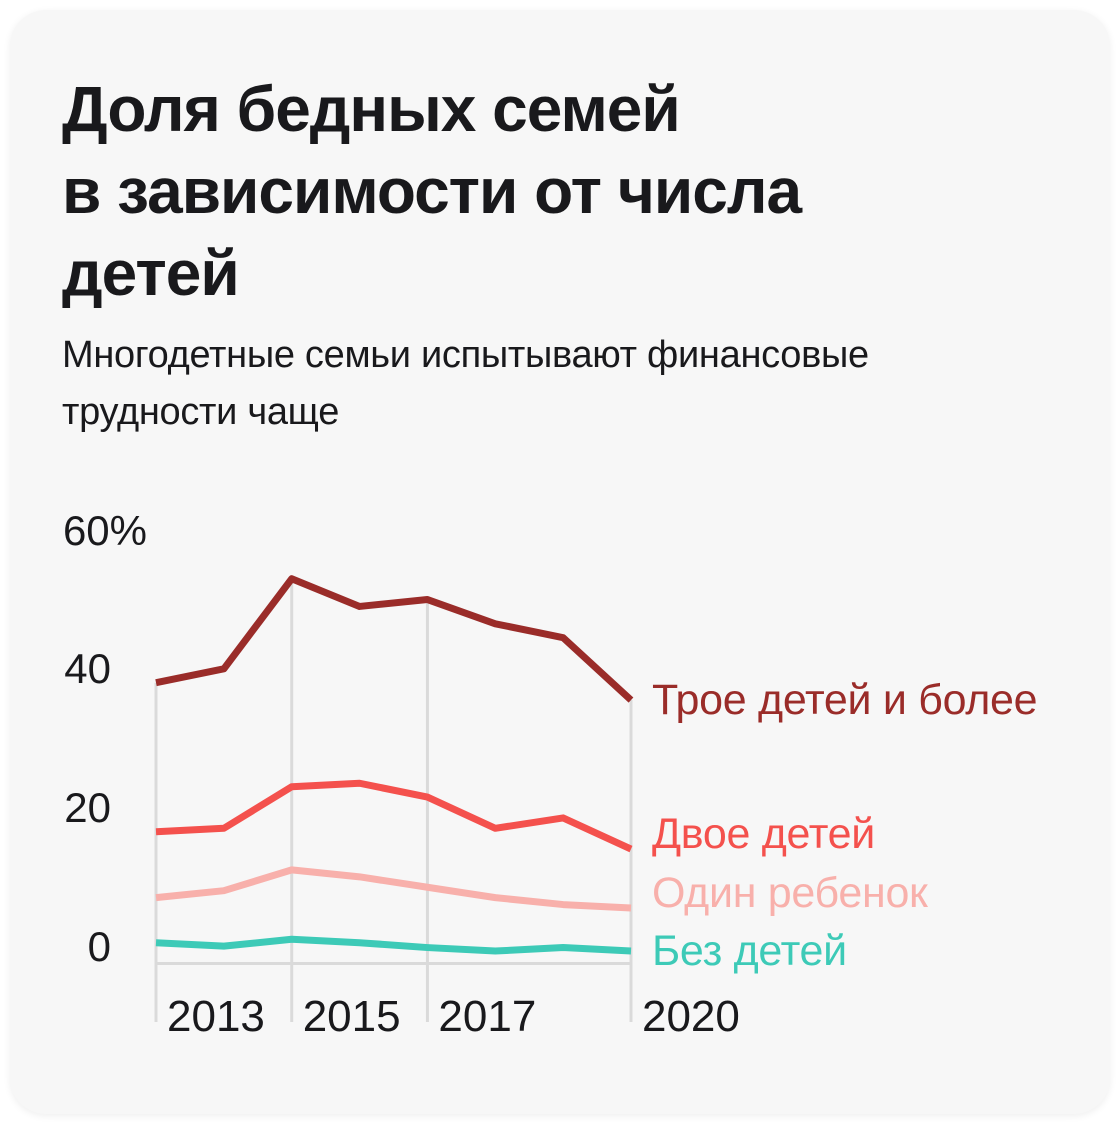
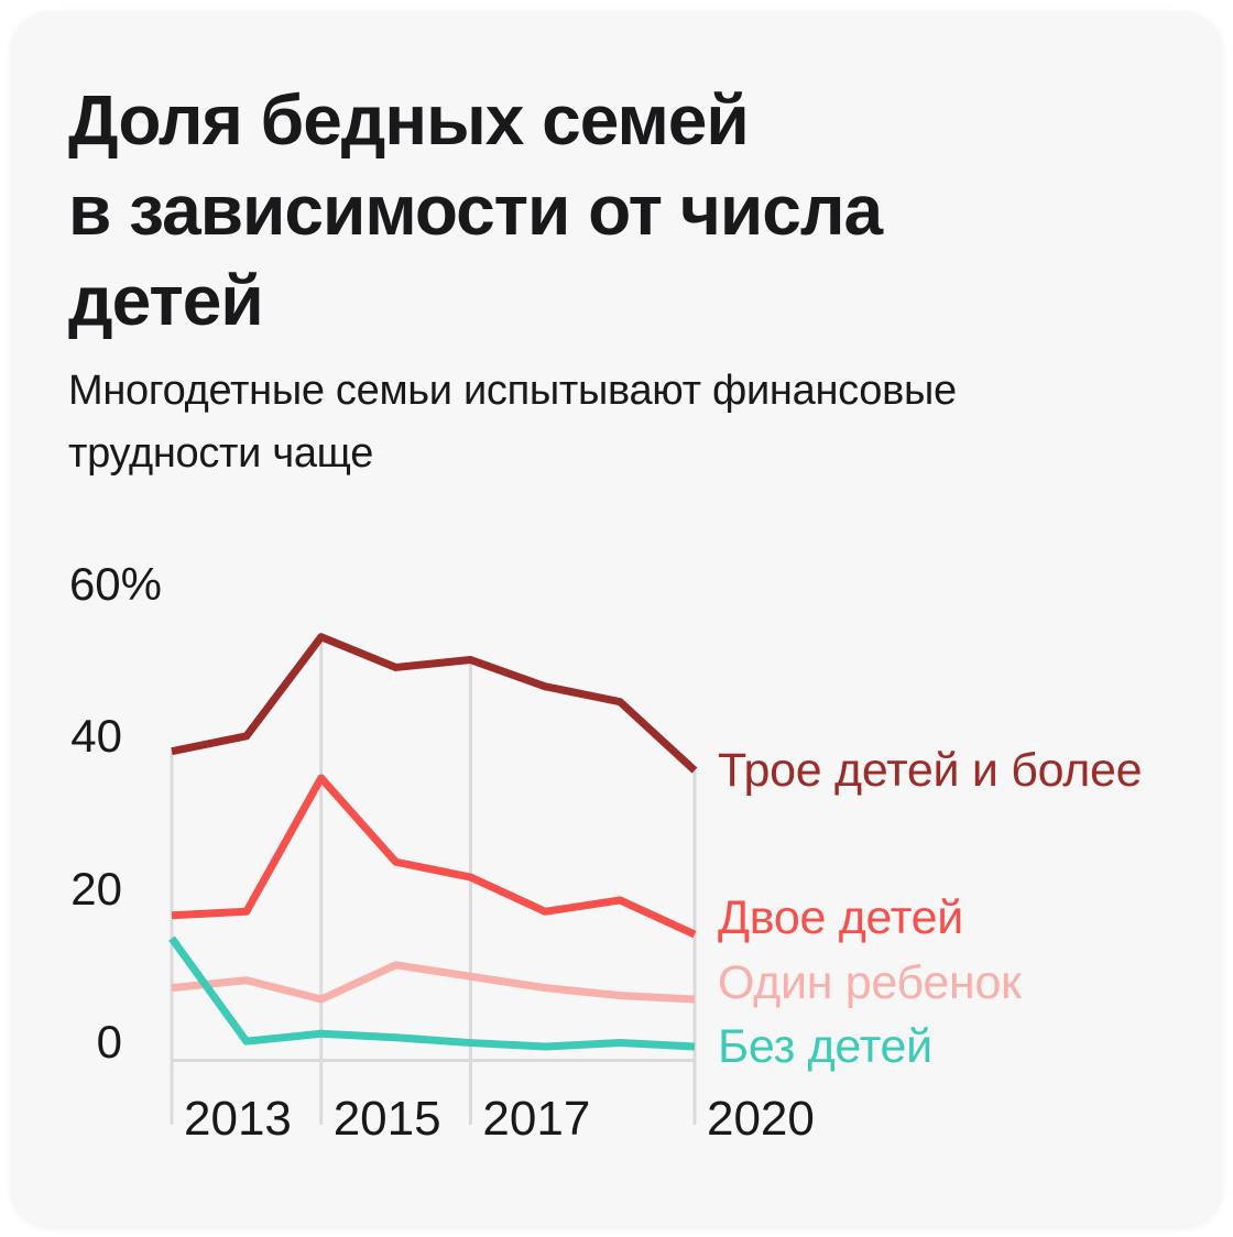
Без детей/2013: 3% -> 16%
Двое детей/2015: 26% -> 37%
Один ребенок/2015: 14% -> 8%
